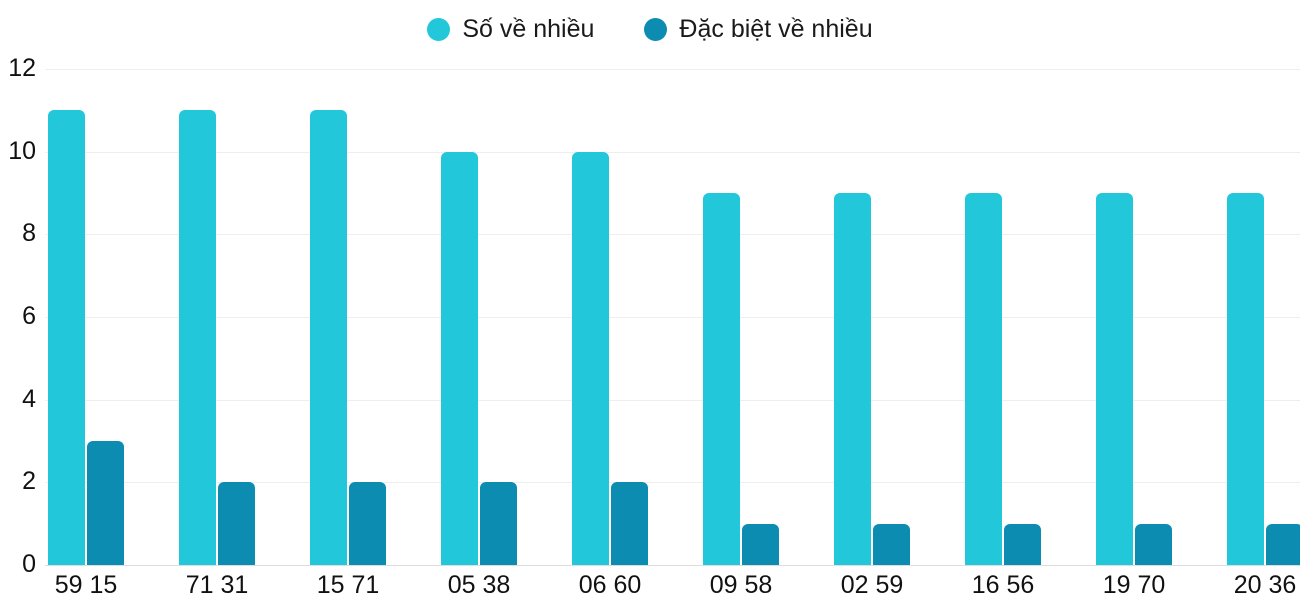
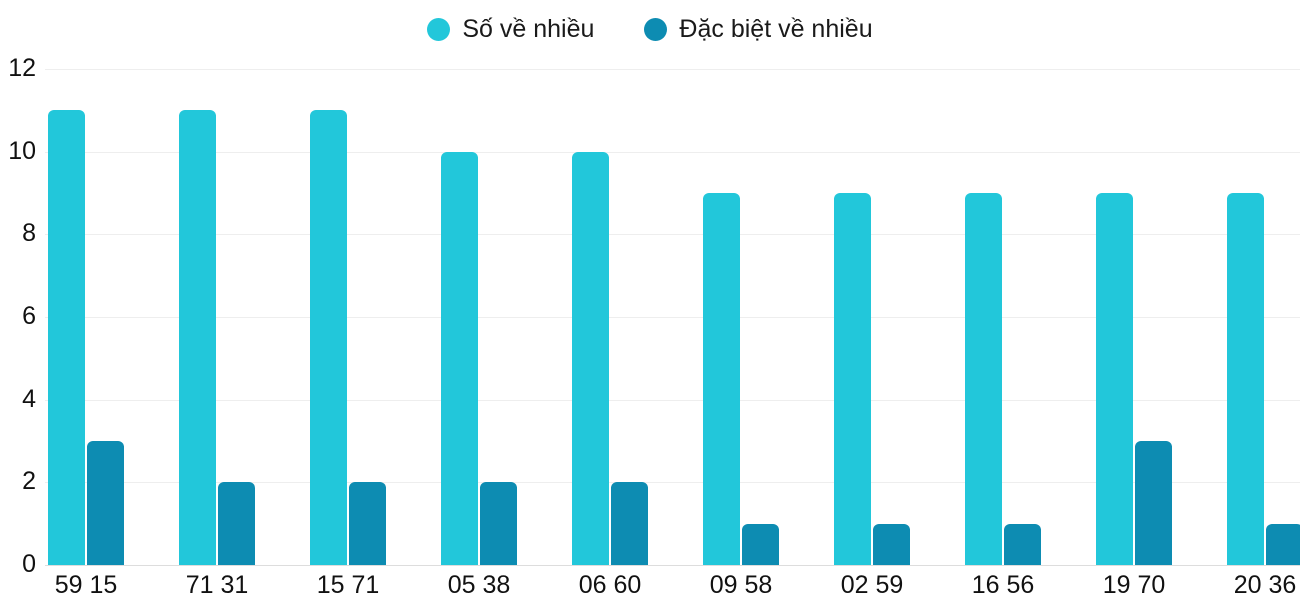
Đặc biệt về nhiều/19 70: 1 -> 3
